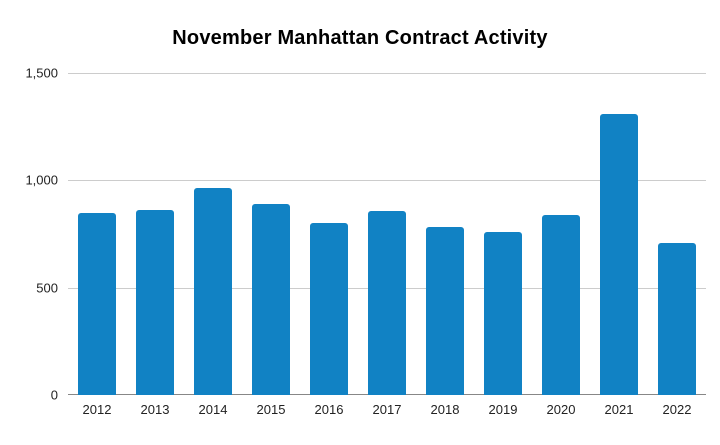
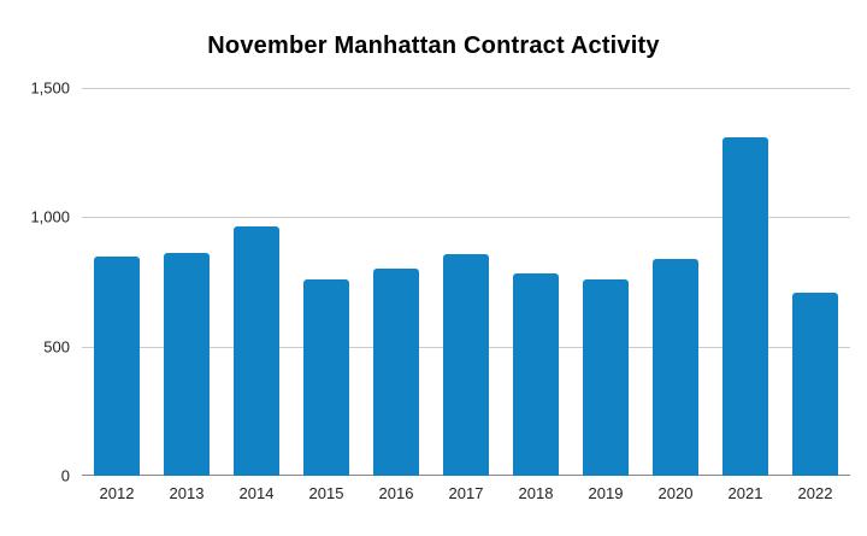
2015: 890 -> 760
